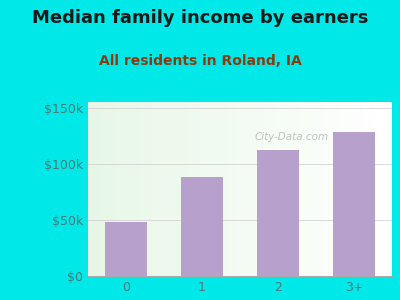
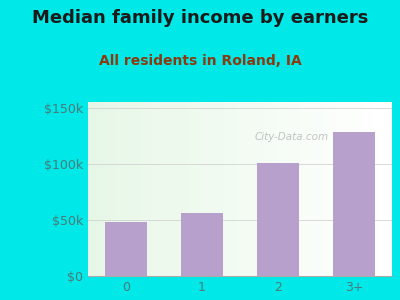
1: $88k -> $56k
2: $112k -> $101k
